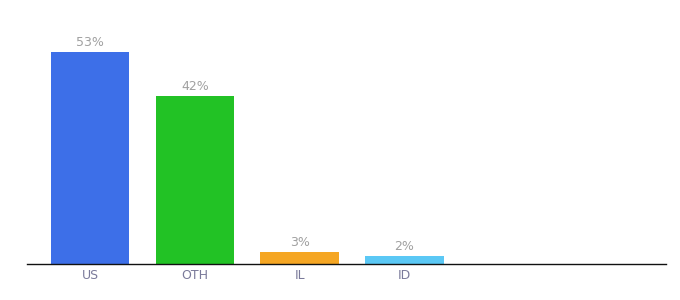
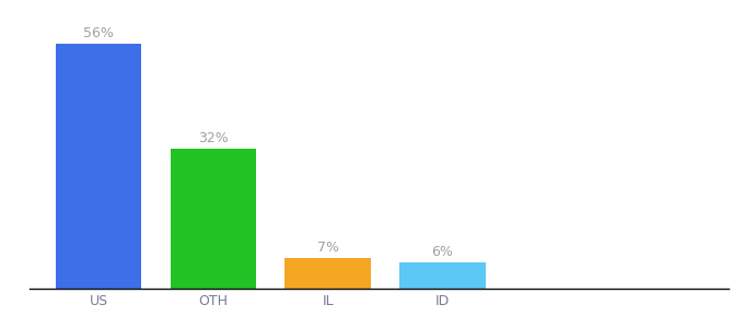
US: 53% -> 56%
OTH: 42% -> 32%
IL: 3% -> 7%
ID: 2% -> 6%
